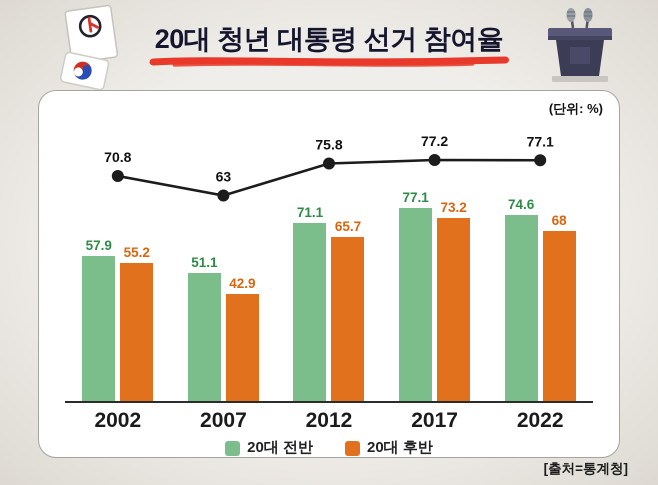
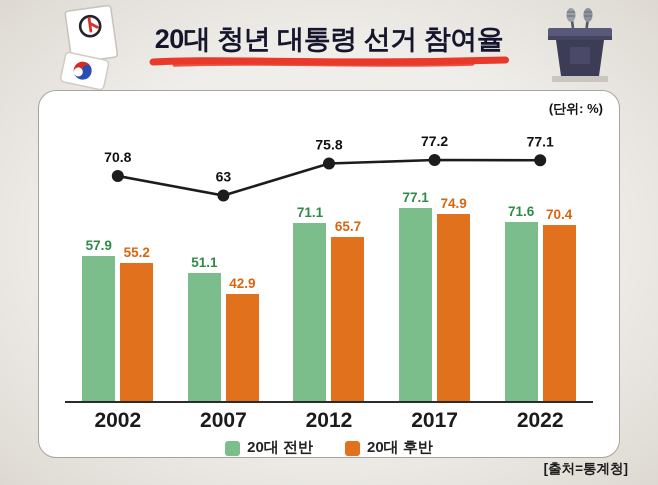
20대 후반/2017: 73.2 -> 74.9
20대 전반/2022: 74.6 -> 71.6
20대 후반/2022: 68 -> 70.4
